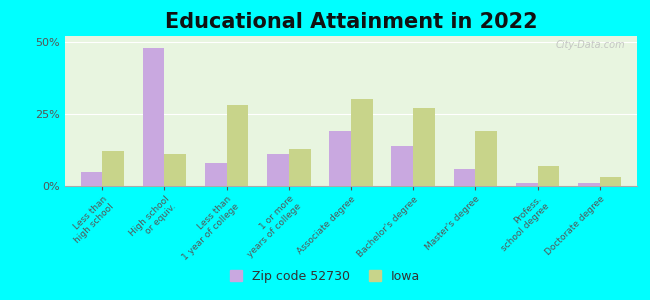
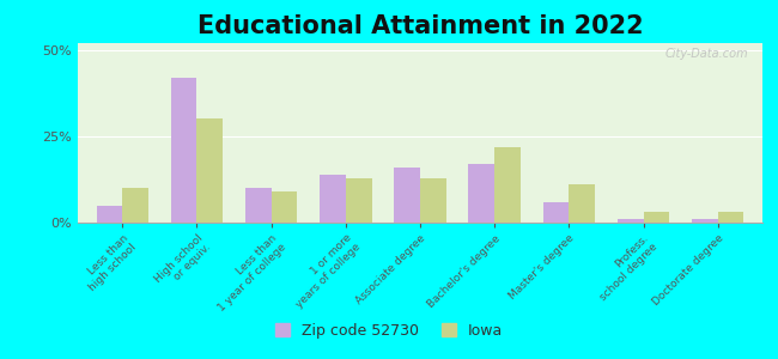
Iowa/Less than high school: 12% -> 10%
Zip code 52730/High school or equiv.: 48% -> 42%
Iowa/High school or equiv.: 11% -> 30%
Zip code 52730/Less than 1 year of college: 8% -> 10%
Iowa/Less than 1 year of college: 28% -> 9%
Zip code 52730/1 or more years of college: 11% -> 14%
Zip code 52730/Associate degree: 19% -> 16%
Iowa/Associate degree: 30% -> 13%
Zip code 52730/Bachelor's degree: 14% -> 17%
Iowa/Bachelor's degree: 27% -> 22%
Iowa/Master's degree: 19% -> 11%
Iowa/Profess. school degree: 7% -> 3%
